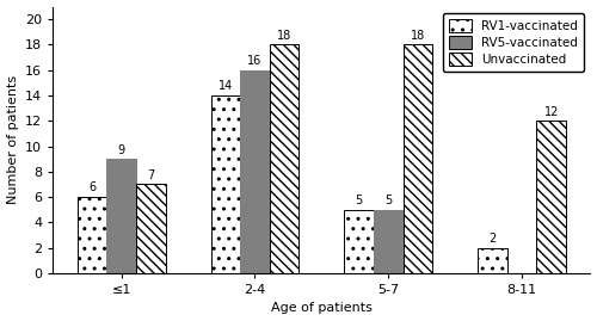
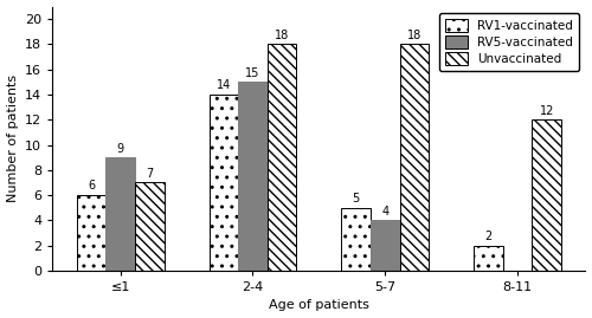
RV5-vaccinated/2-4: 16 -> 15
RV5-vaccinated/5-7: 5 -> 4
